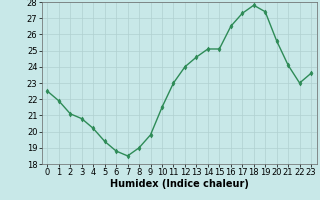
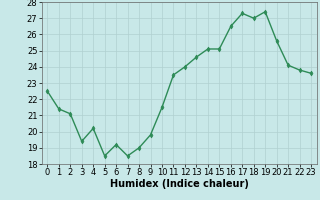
1: 21.9 -> 21.4
3: 20.8 -> 19.4
5: 19.4 -> 18.5
6: 18.8 -> 19.2
11: 23.0 -> 23.5
18: 27.8 -> 27.0
22: 23.0 -> 23.8
